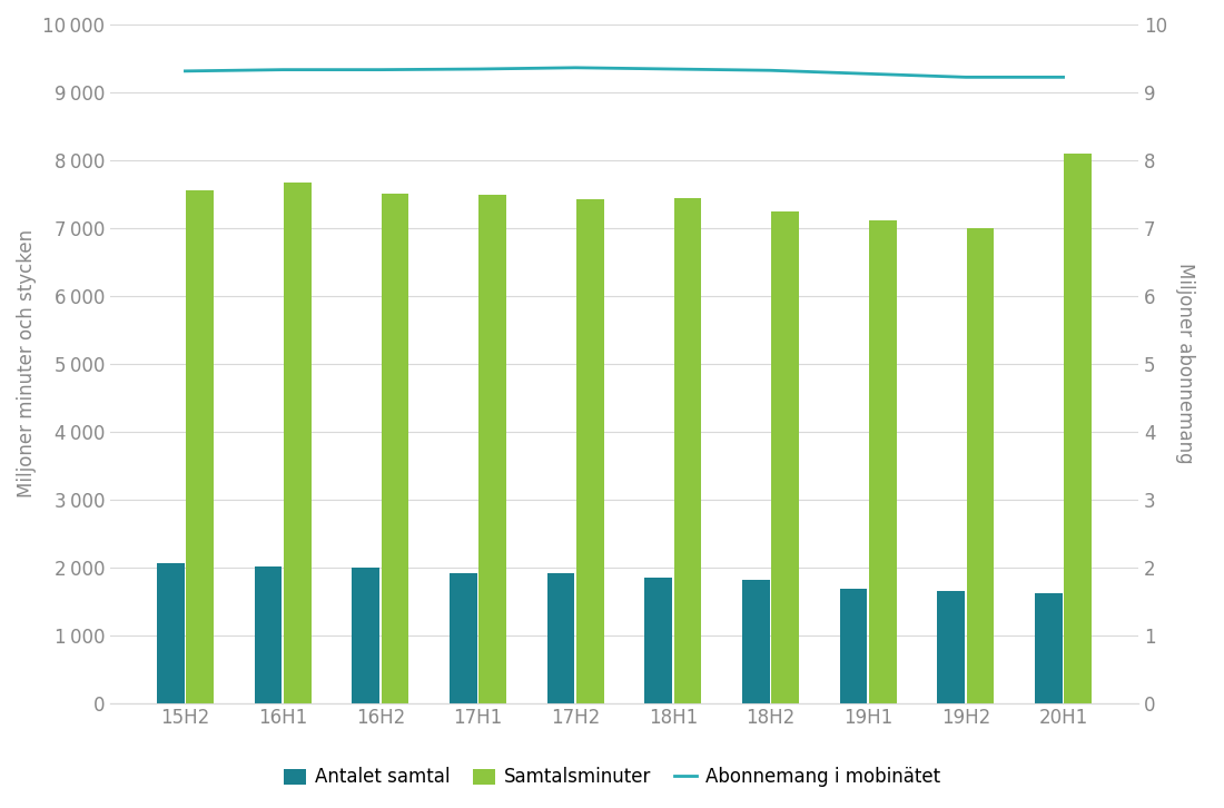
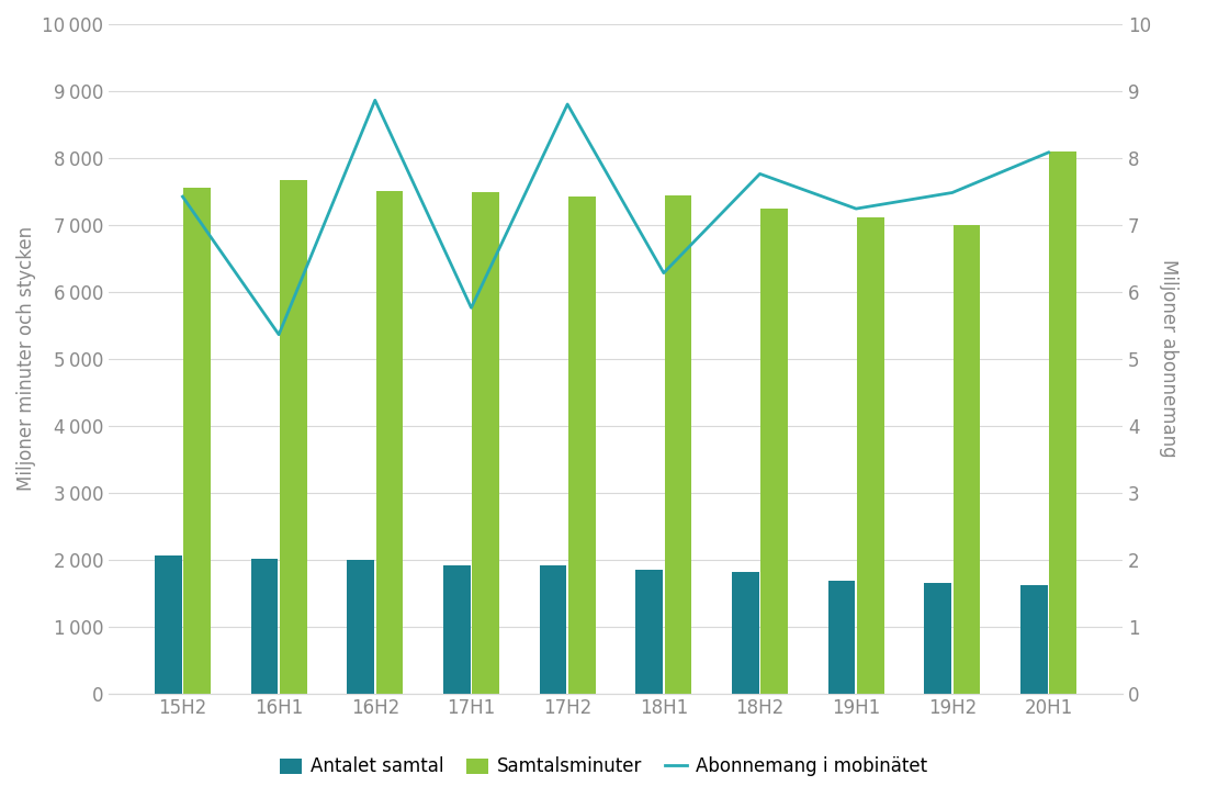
Abonnemang i mobinätet/15H2: 9.31 -> 7.42
Abonnemang i mobinätet/16H1: 9.33 -> 5.36
Abonnemang i mobinätet/16H2: 9.33 -> 8.86
Abonnemang i mobinätet/17H1: 9.34 -> 5.76
Abonnemang i mobinätet/17H2: 9.36 -> 8.80
Abonnemang i mobinätet/18H1: 9.34 -> 6.28
Abonnemang i mobinätet/18H2: 9.32 -> 7.76
Abonnemang i mobinätet/19H1: 9.27 -> 7.24
Abonnemang i mobinätet/19H2: 9.22 -> 7.48
Abonnemang i mobinätet/20H1: 9.22 -> 8.08
